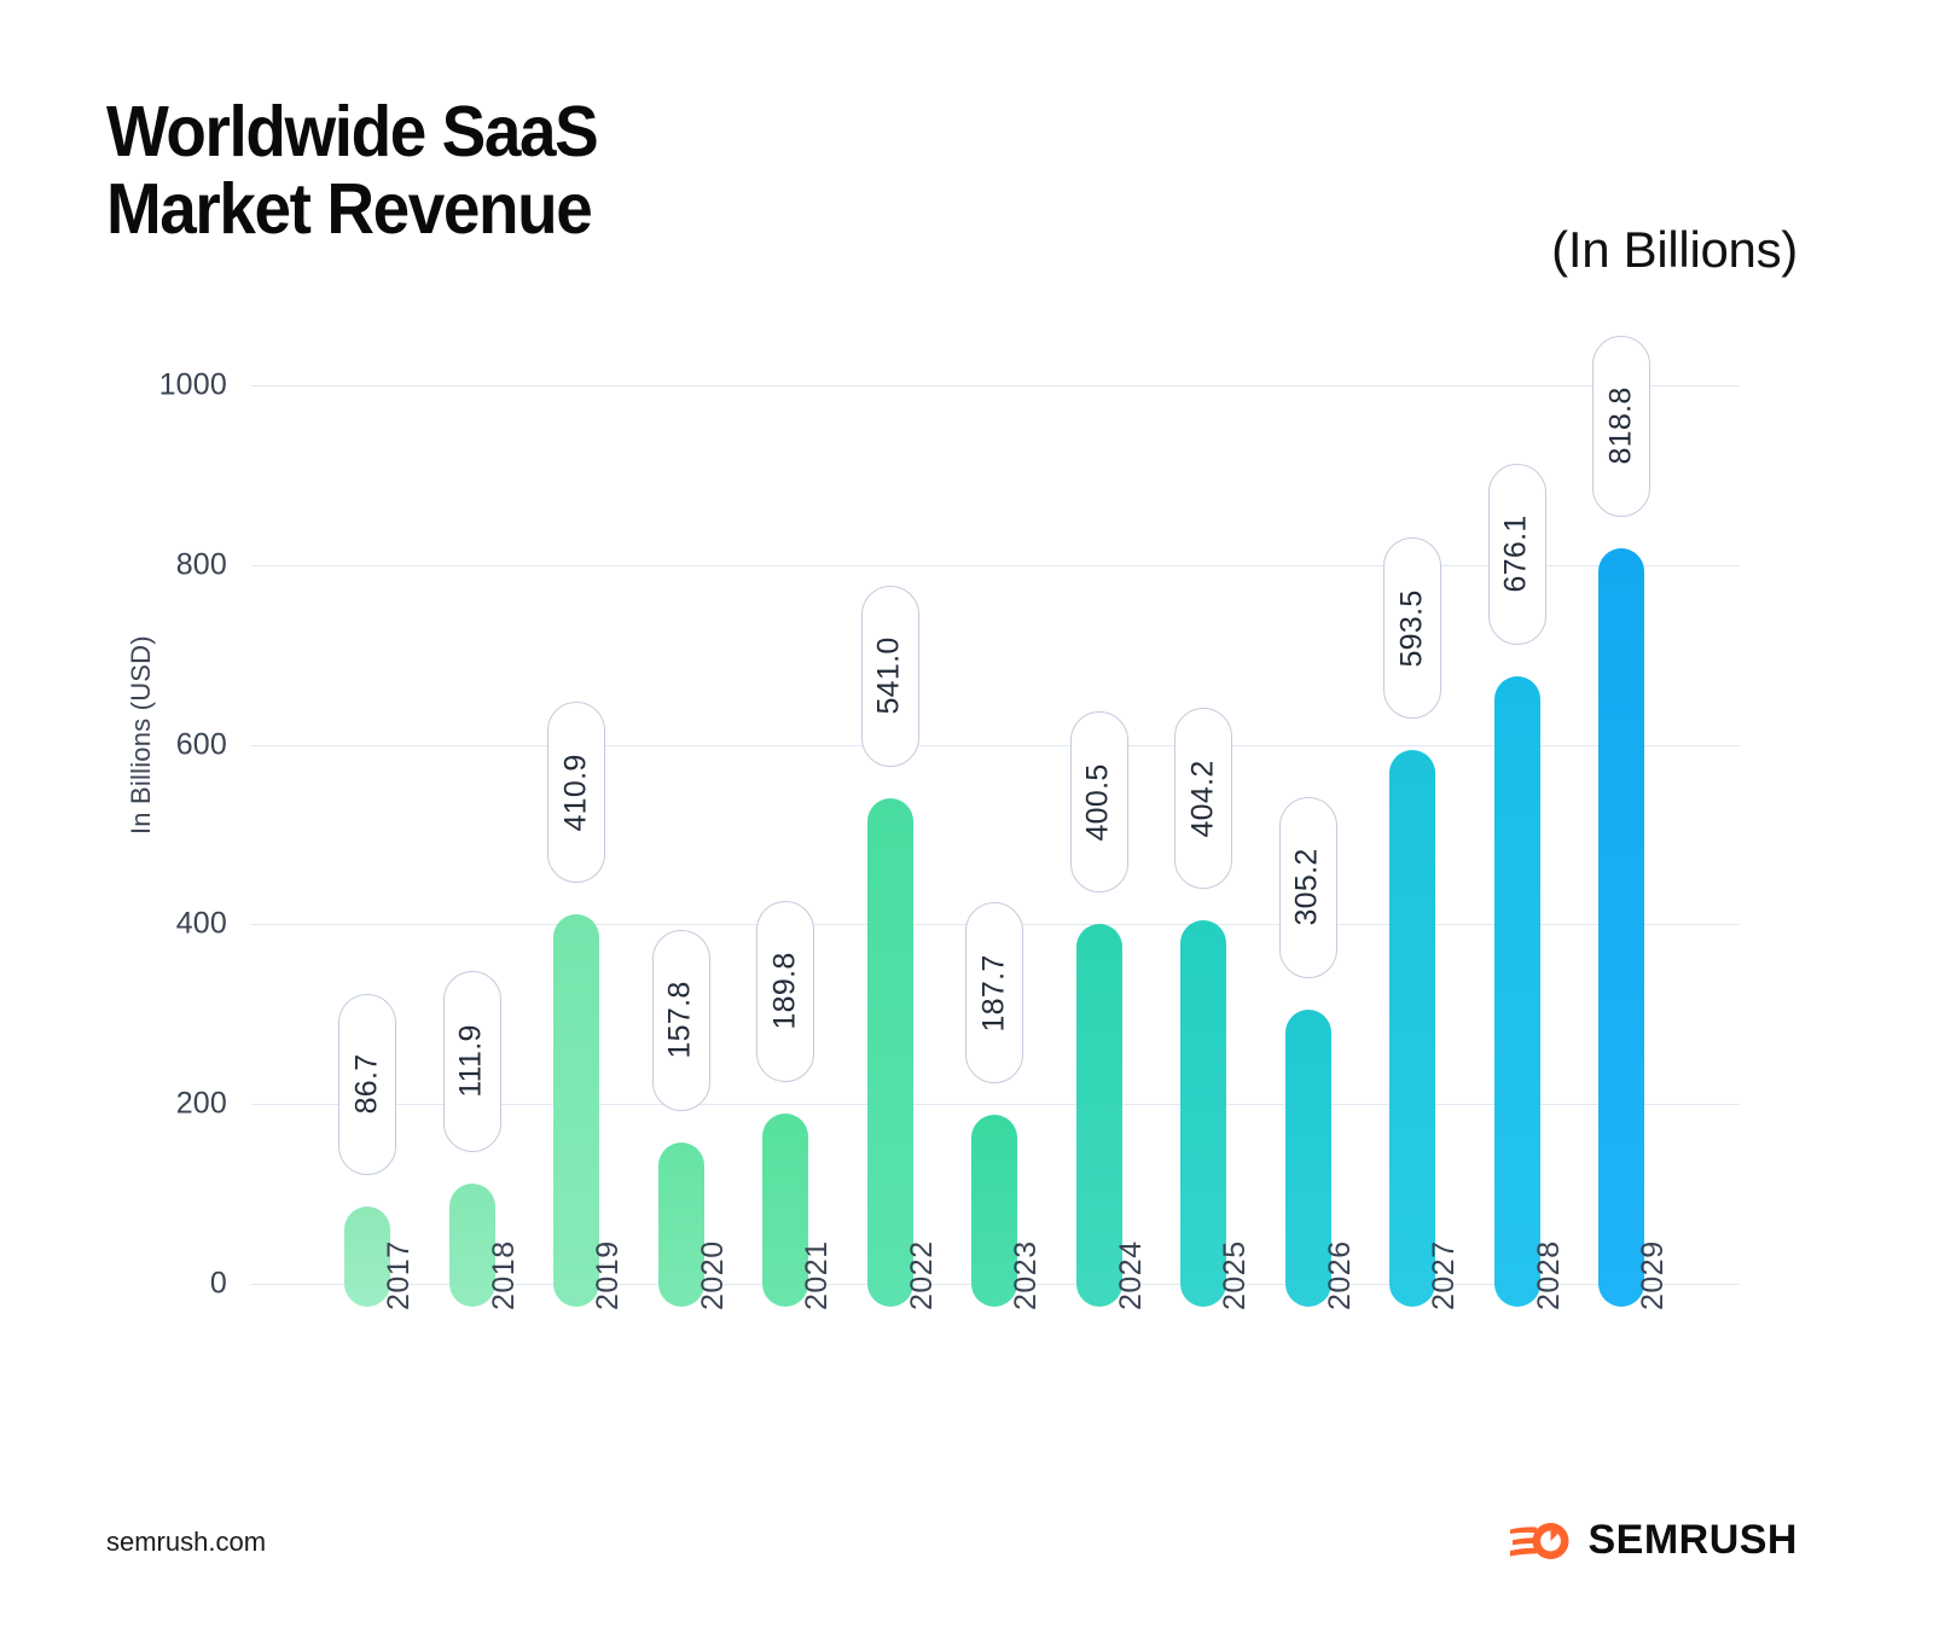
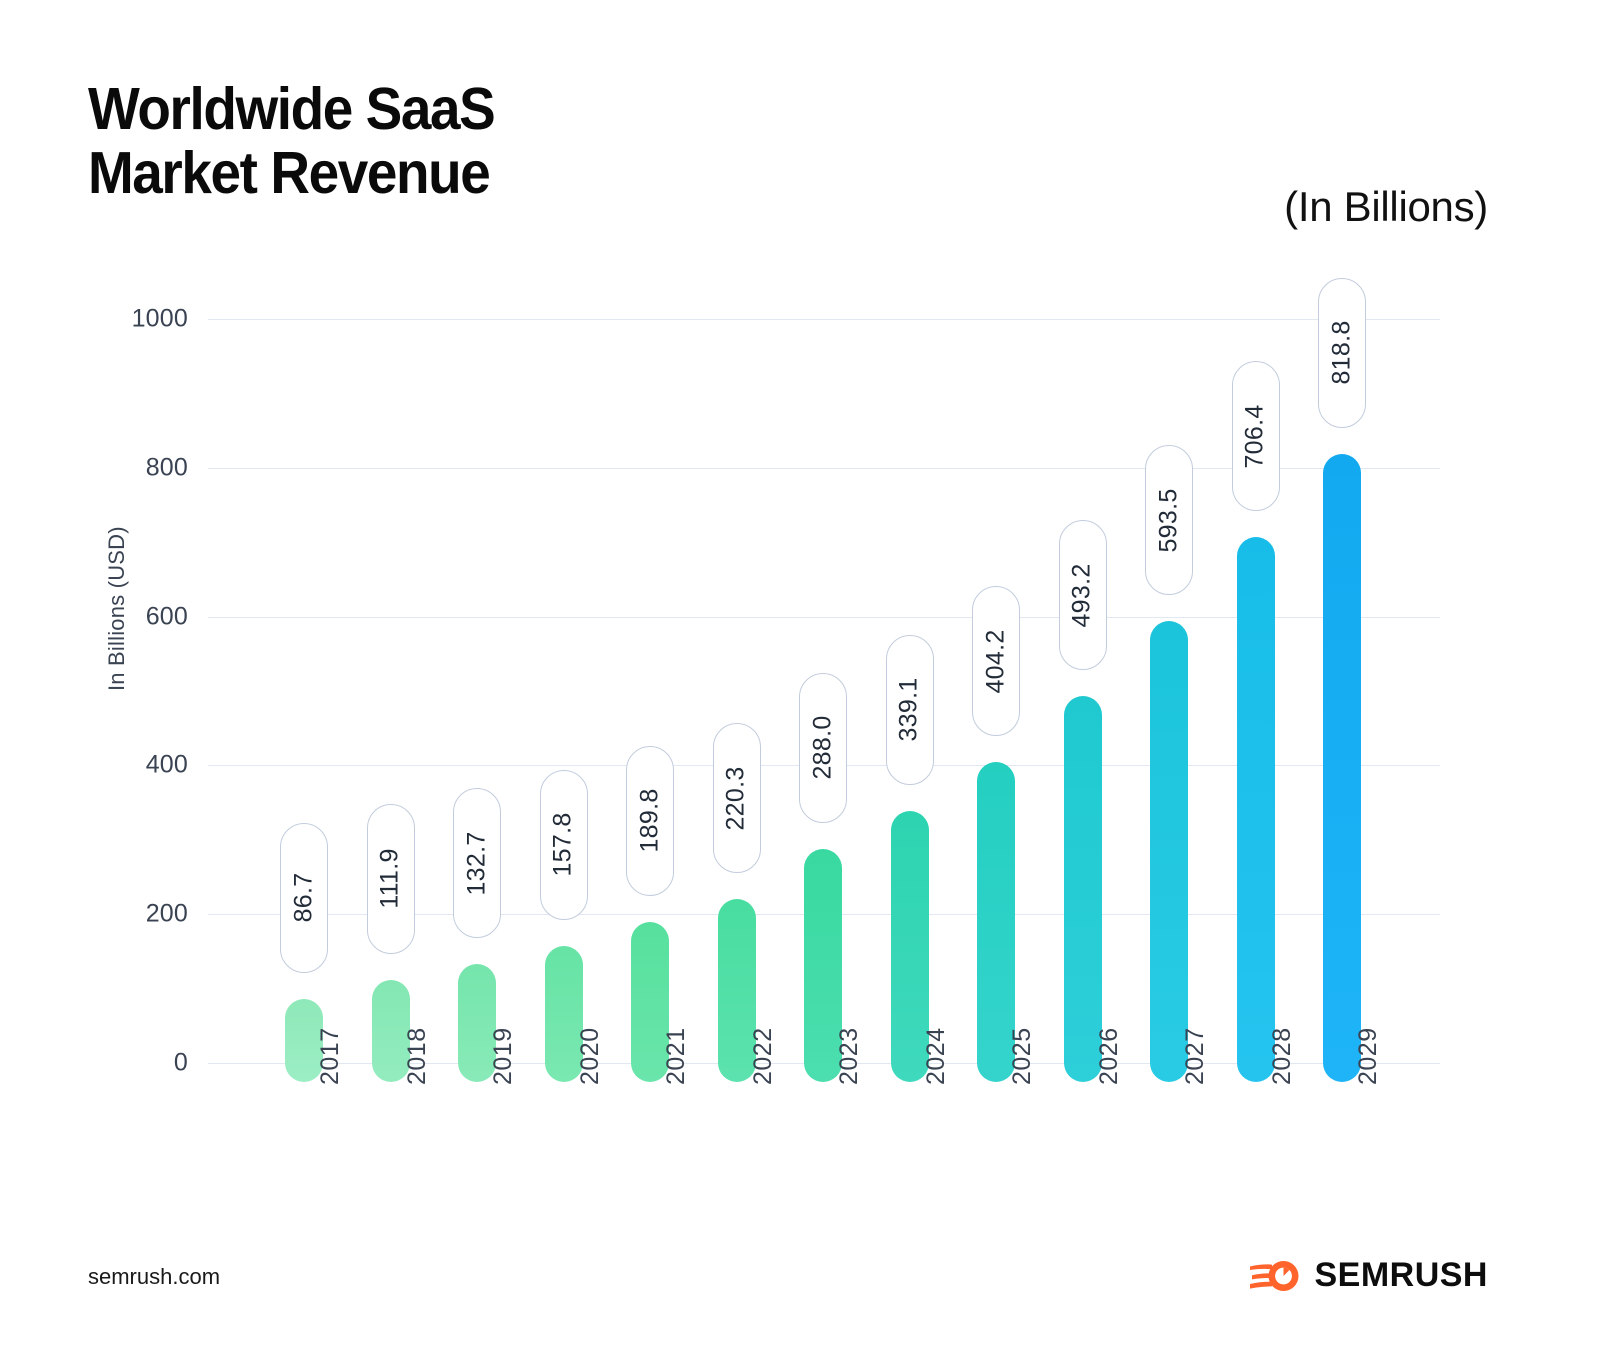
2019: 410.9 -> 132.7
2022: 541.0 -> 220.3
2023: 187.7 -> 288.0
2024: 400.5 -> 339.1
2026: 305.2 -> 493.2
2028: 676.1 -> 706.4
